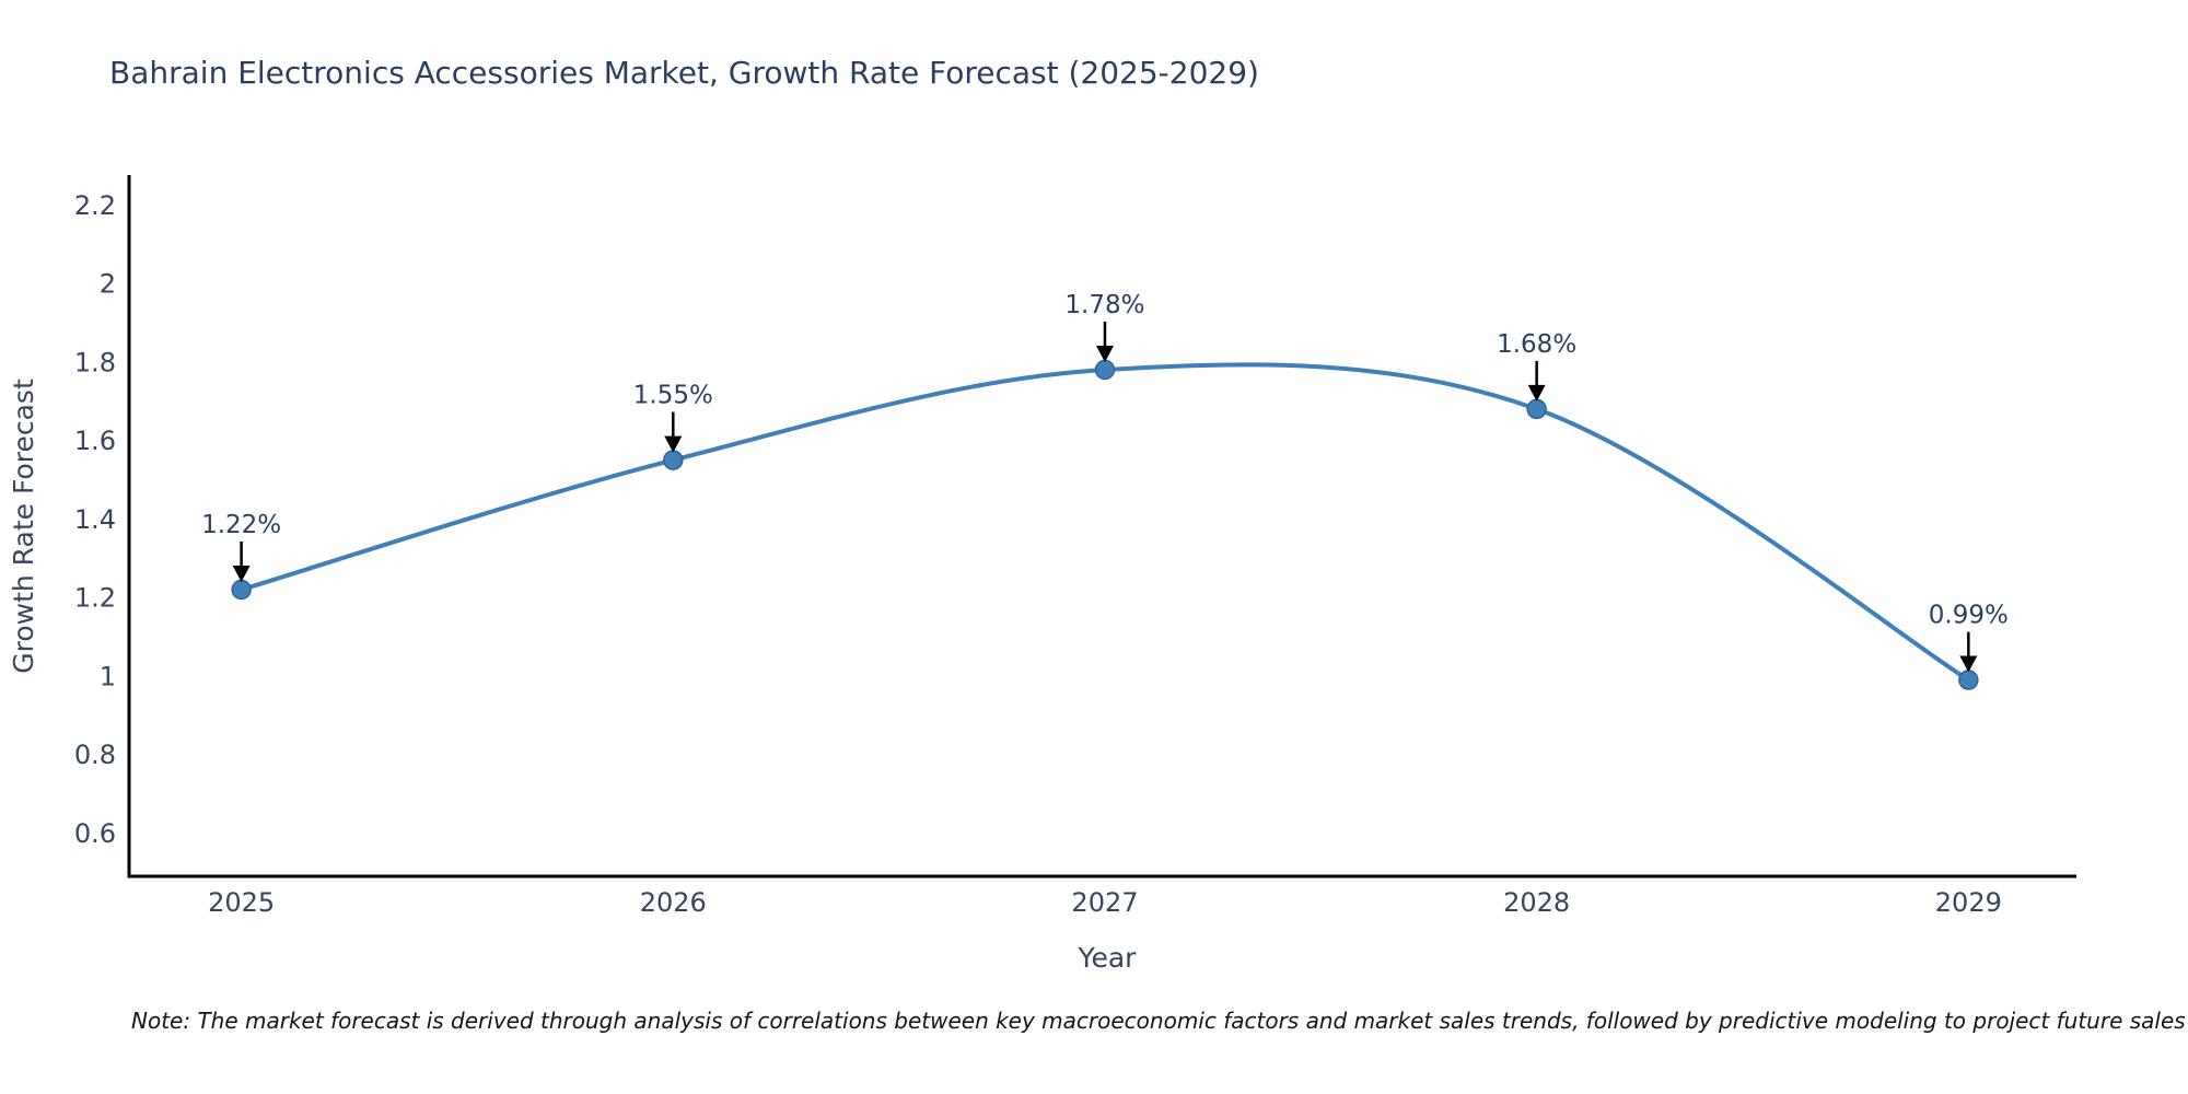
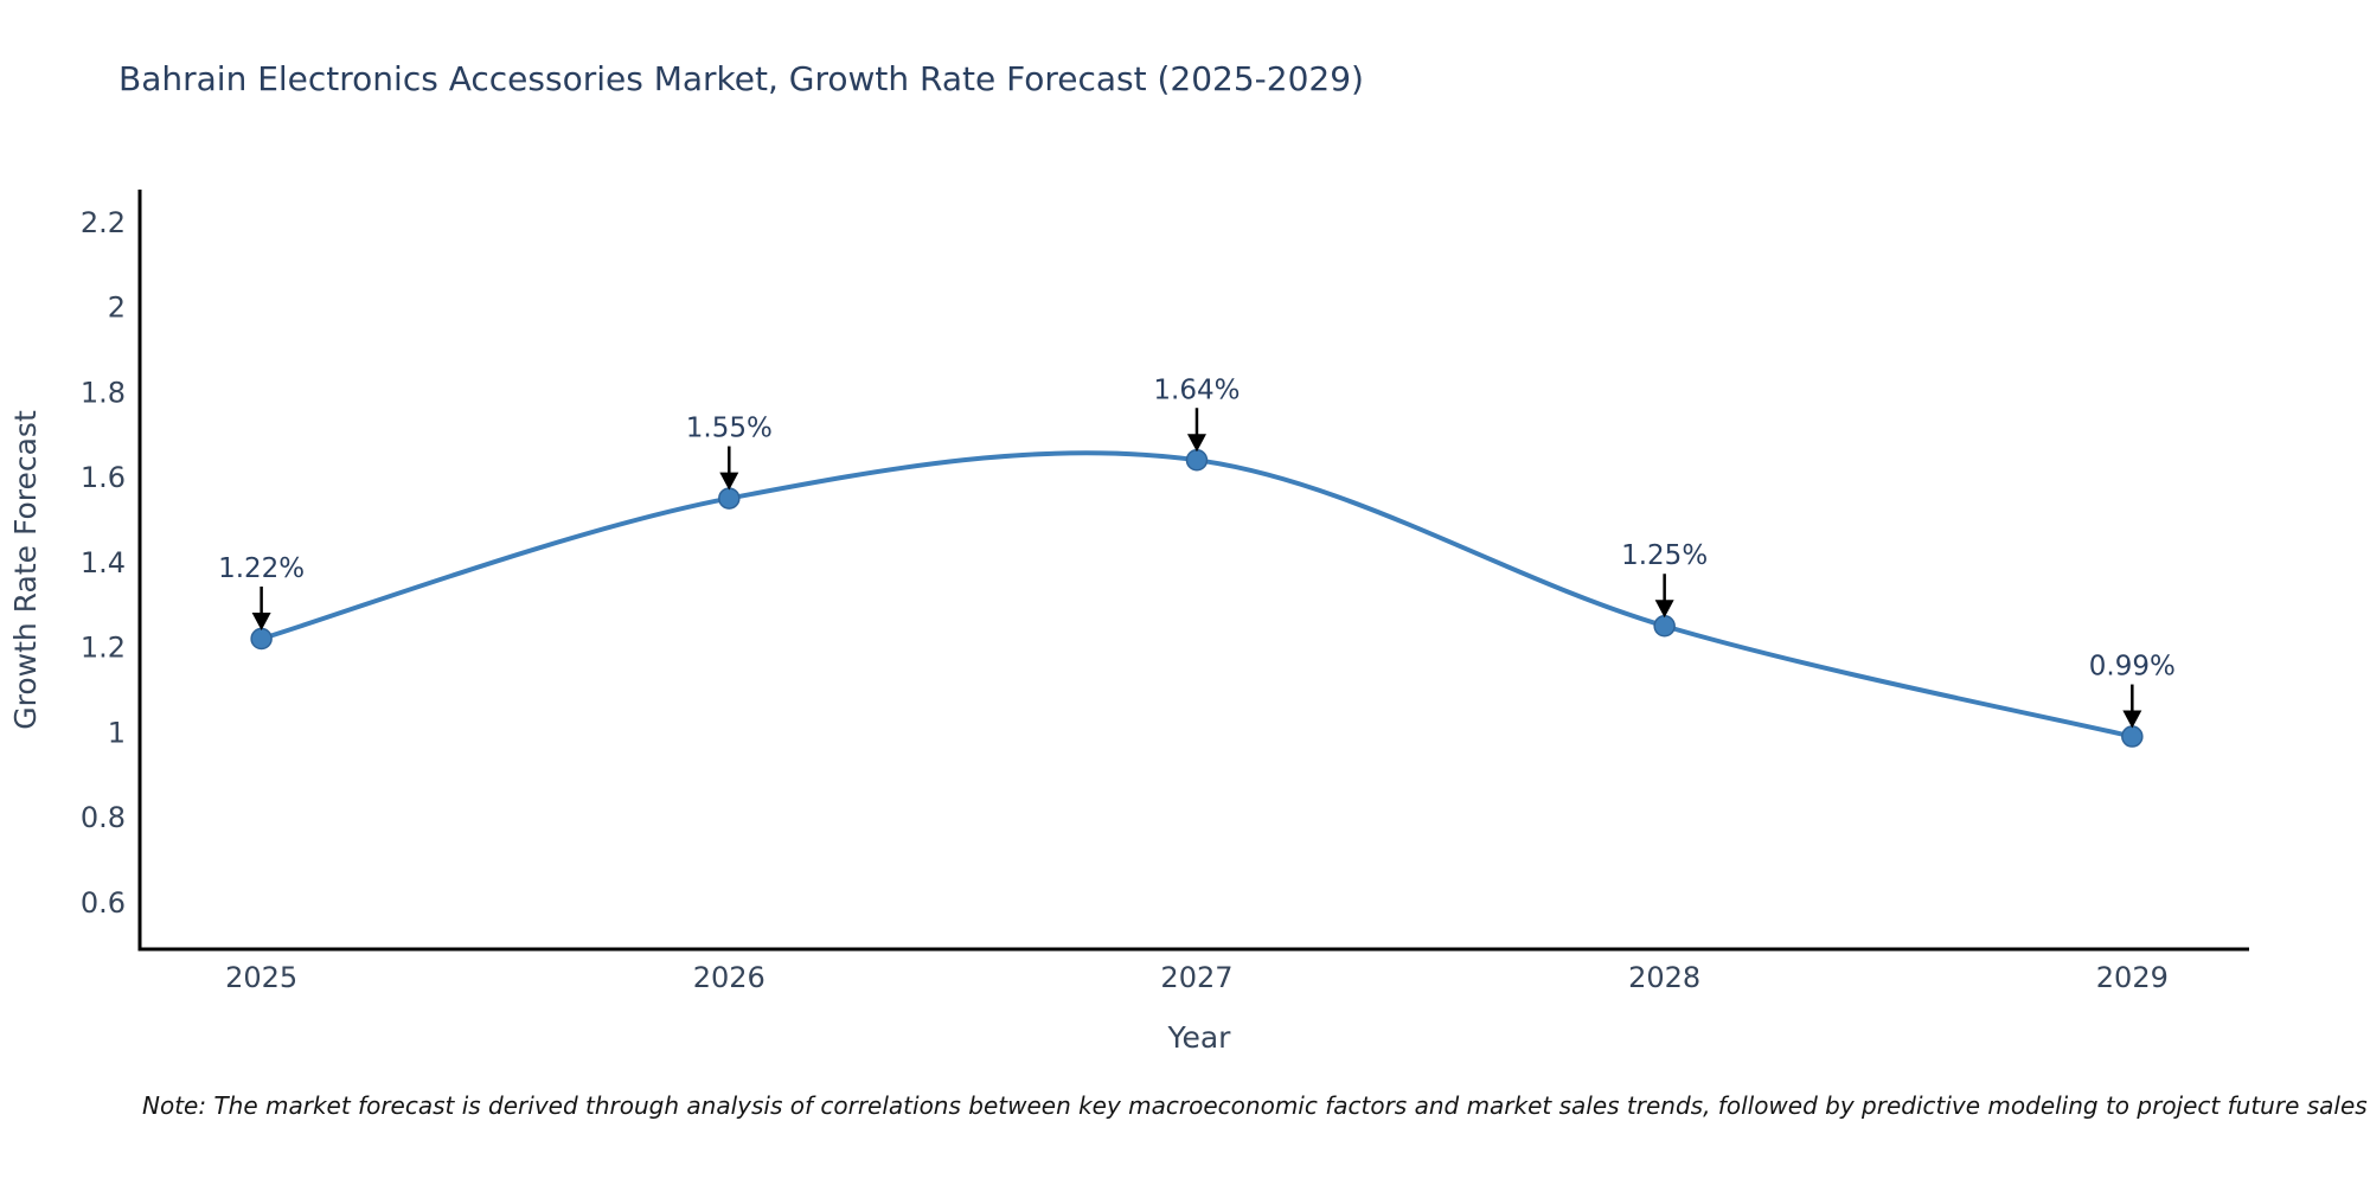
2027: 1.78% -> 1.64%
2028: 1.68% -> 1.25%
